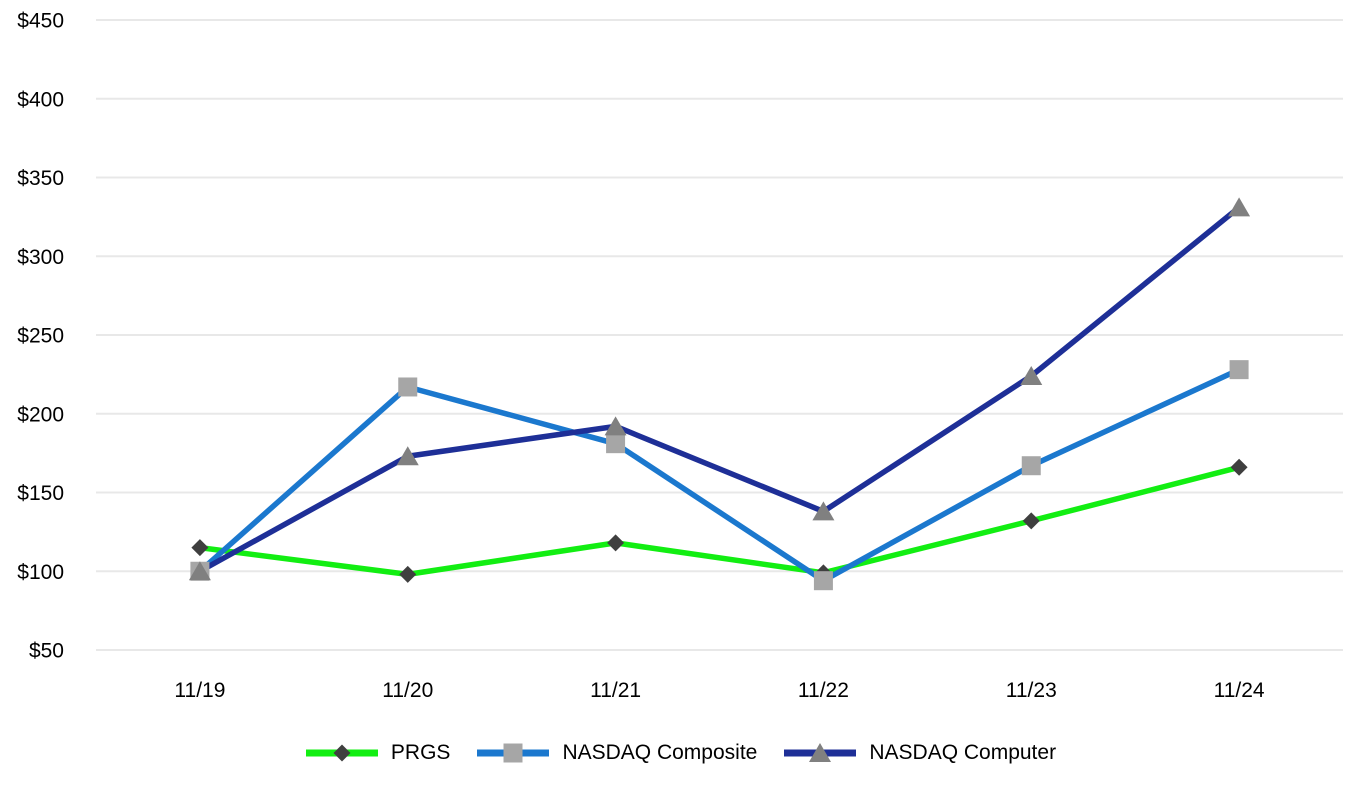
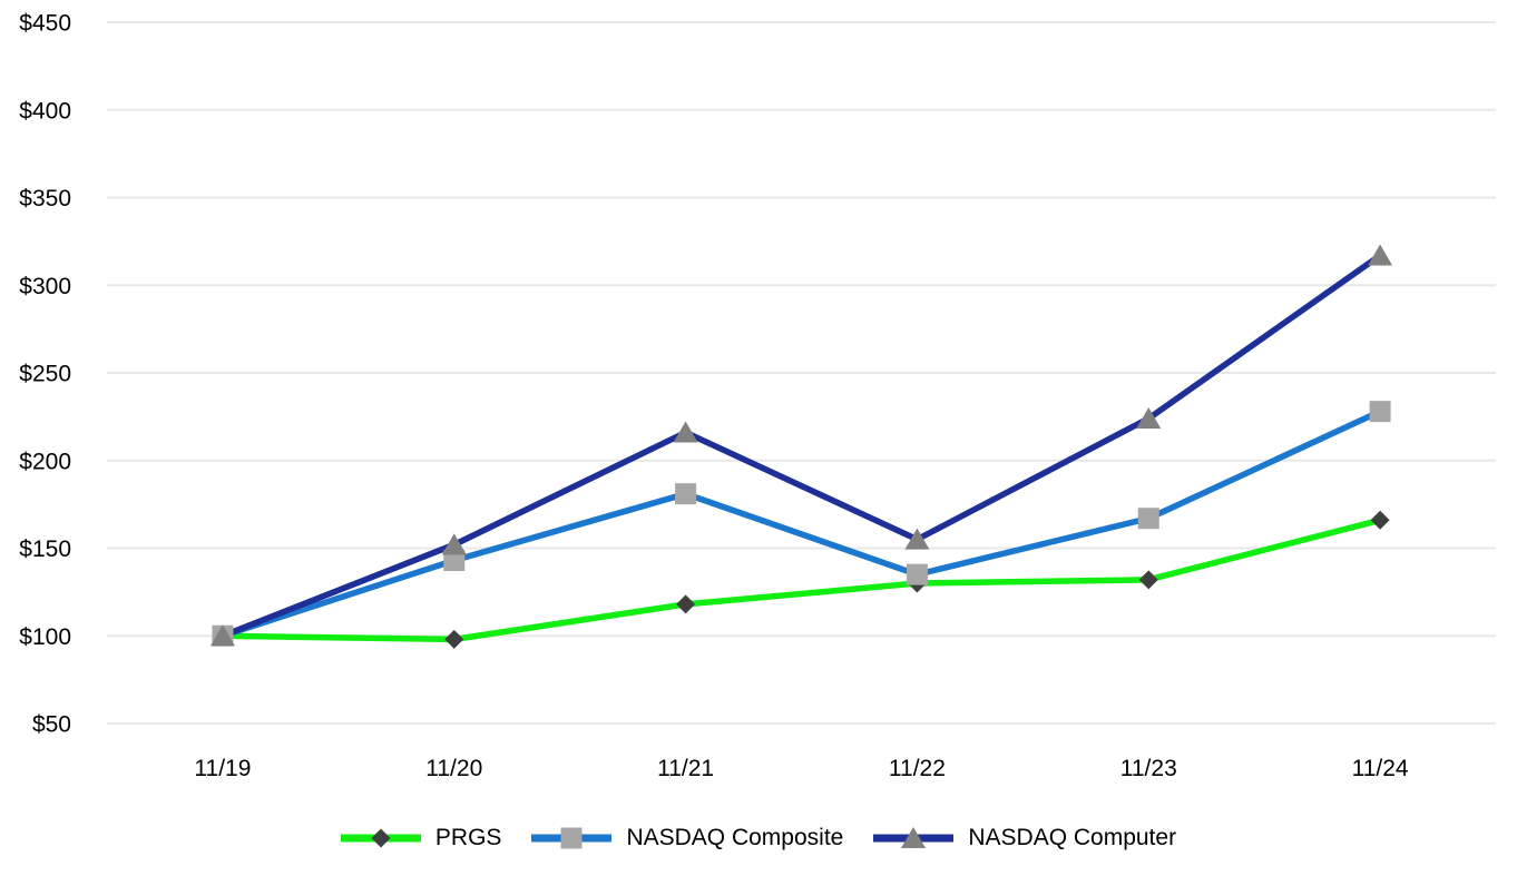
PRGS/11/19: $115 -> $100
NASDAQ Composite/11/20: $217 -> $143
NASDAQ Computer/11/20: $173 -> $152
NASDAQ Computer/11/21: $192 -> $216
PRGS/11/22: $99 -> $130
NASDAQ Composite/11/22: $94 -> $135
NASDAQ Computer/11/22: $138 -> $155
NASDAQ Computer/11/24: $331 -> $317
